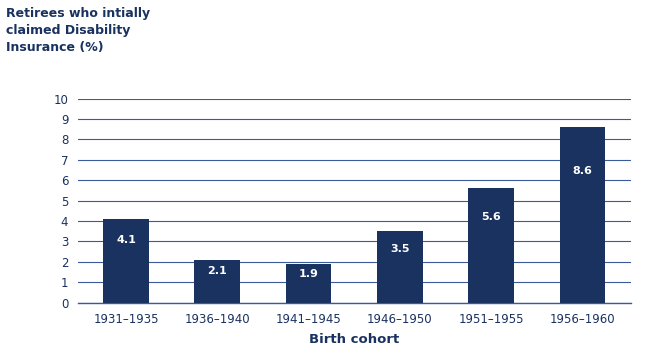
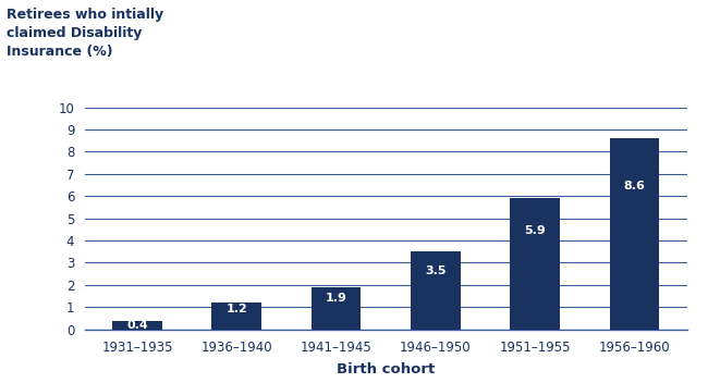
1931–1935: 4.1 -> 0.4
1936–1940: 2.1 -> 1.2
1951–1955: 5.6 -> 5.9
